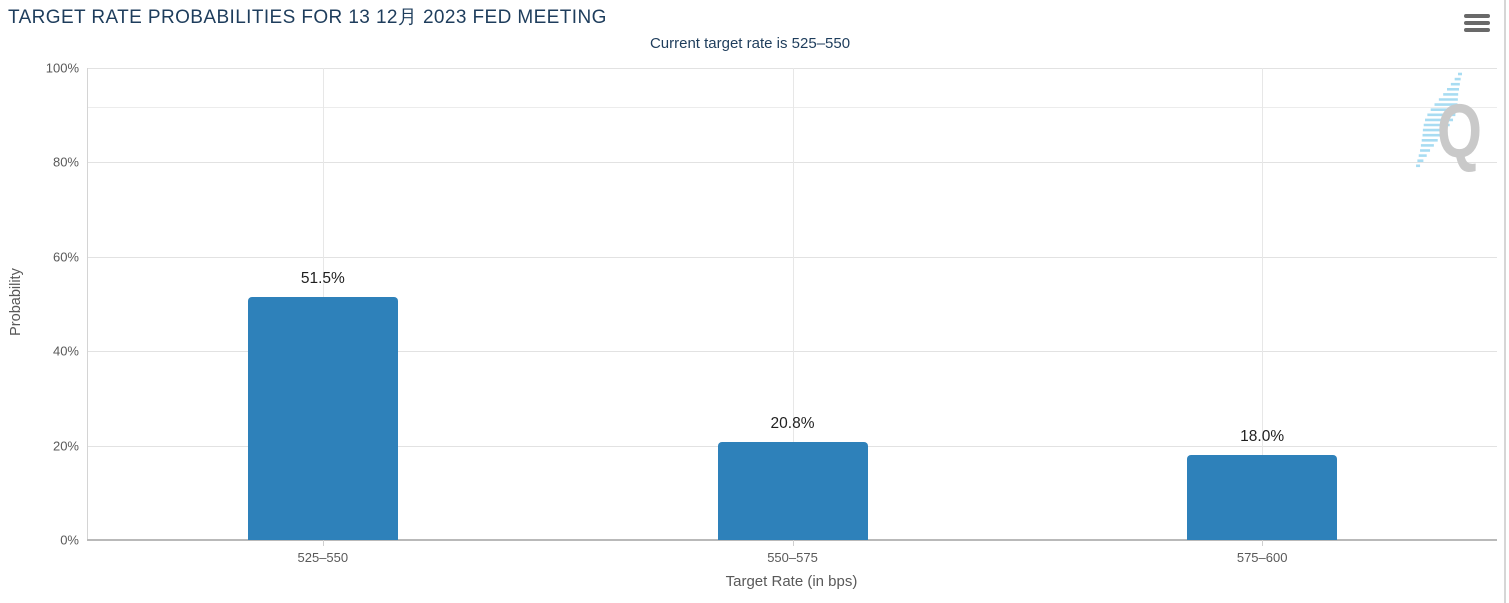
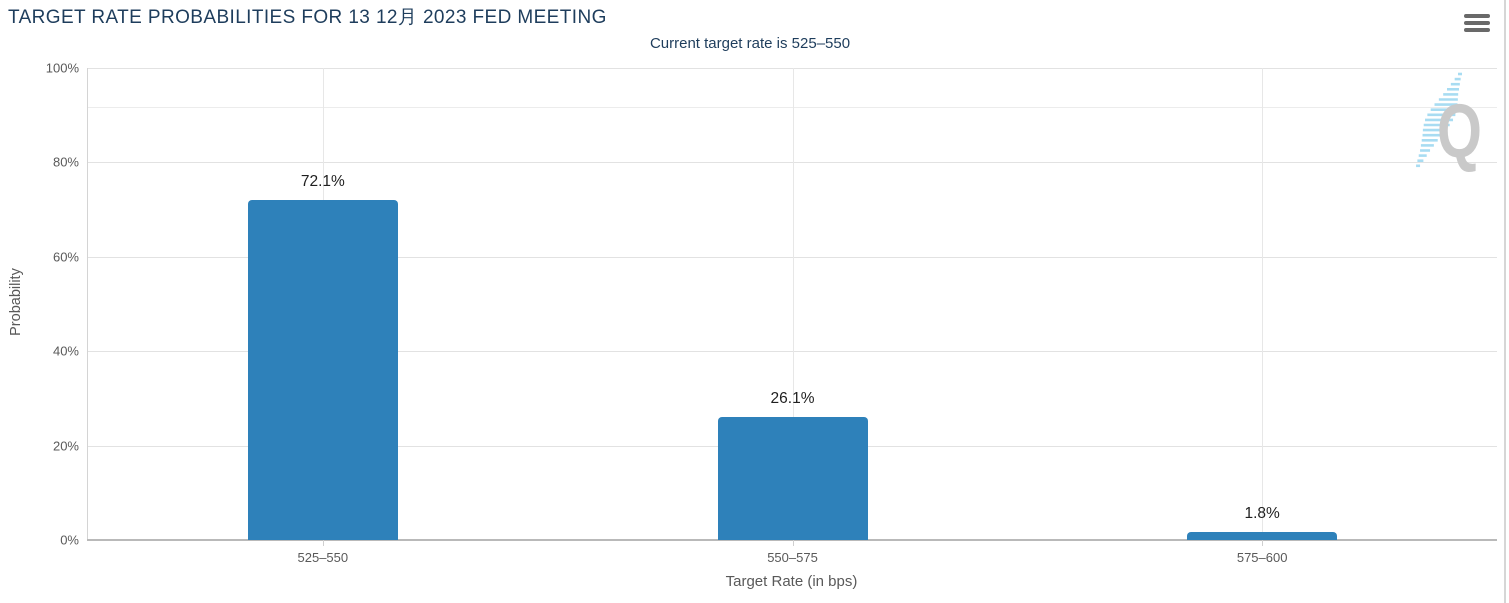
525–550: 51.5% -> 72.1%
550–575: 20.8% -> 26.1%
575–600: 18.0% -> 1.8%
